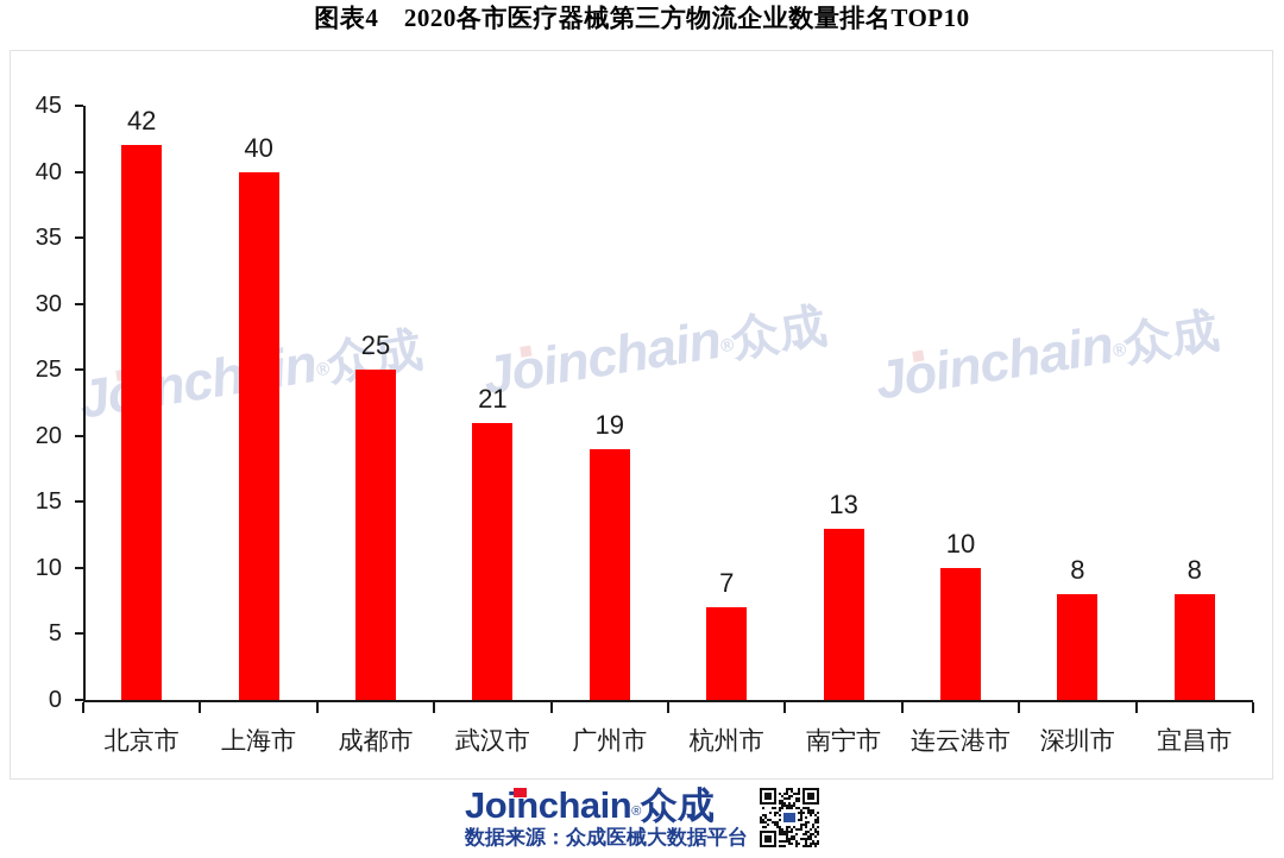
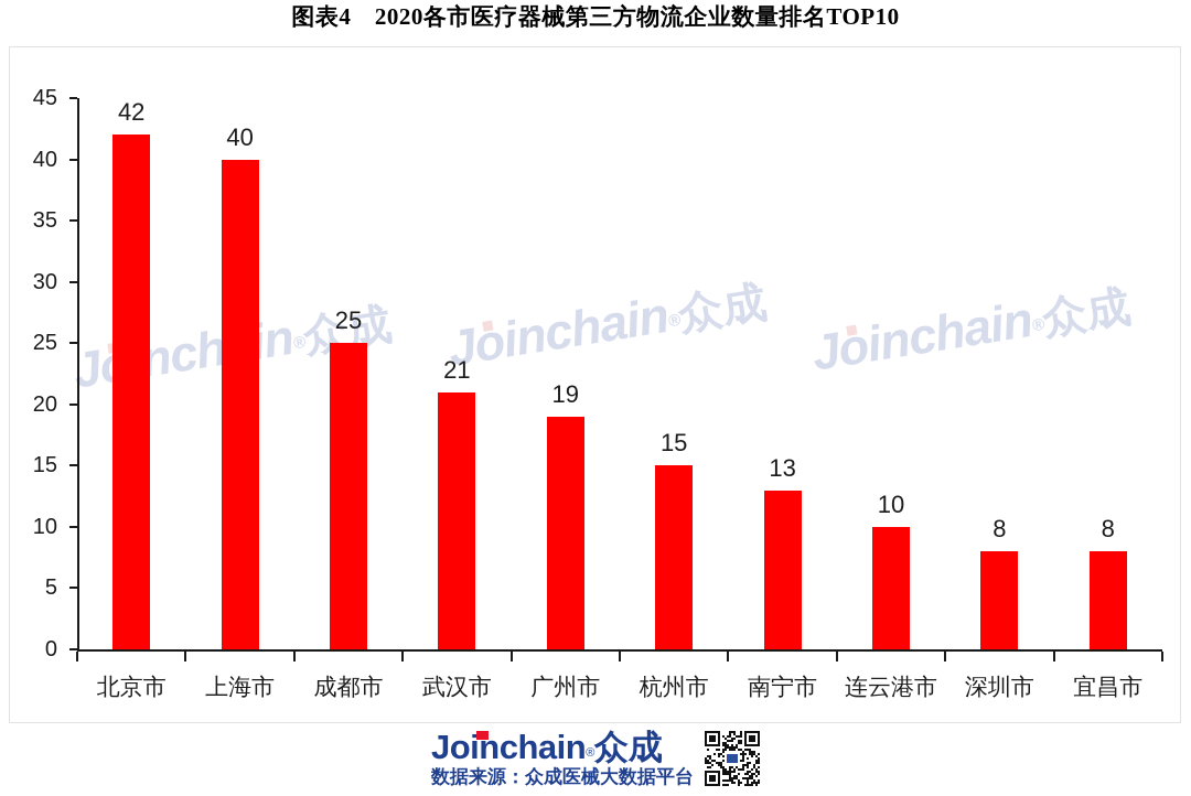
杭州市: 7 -> 15
